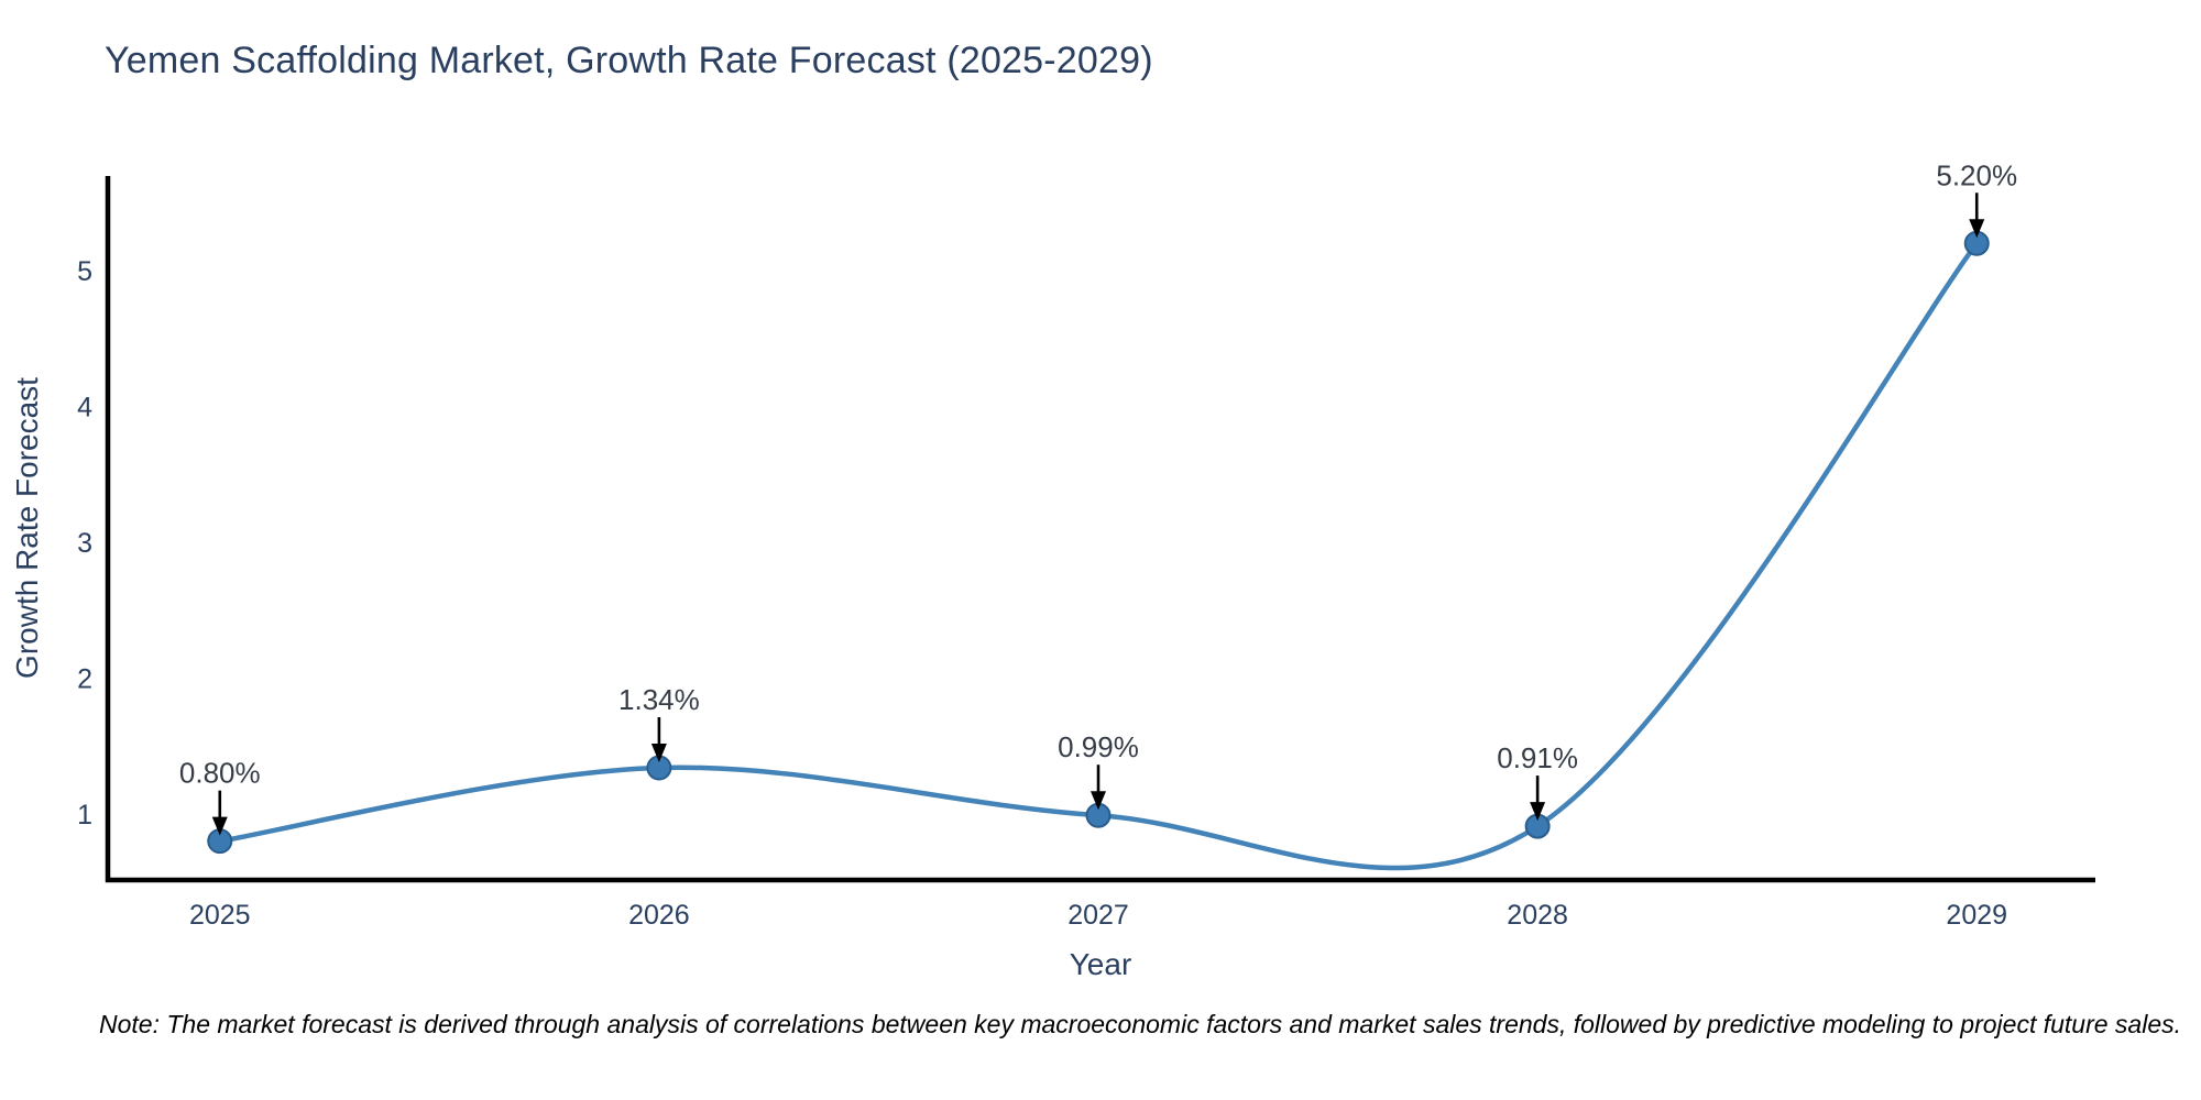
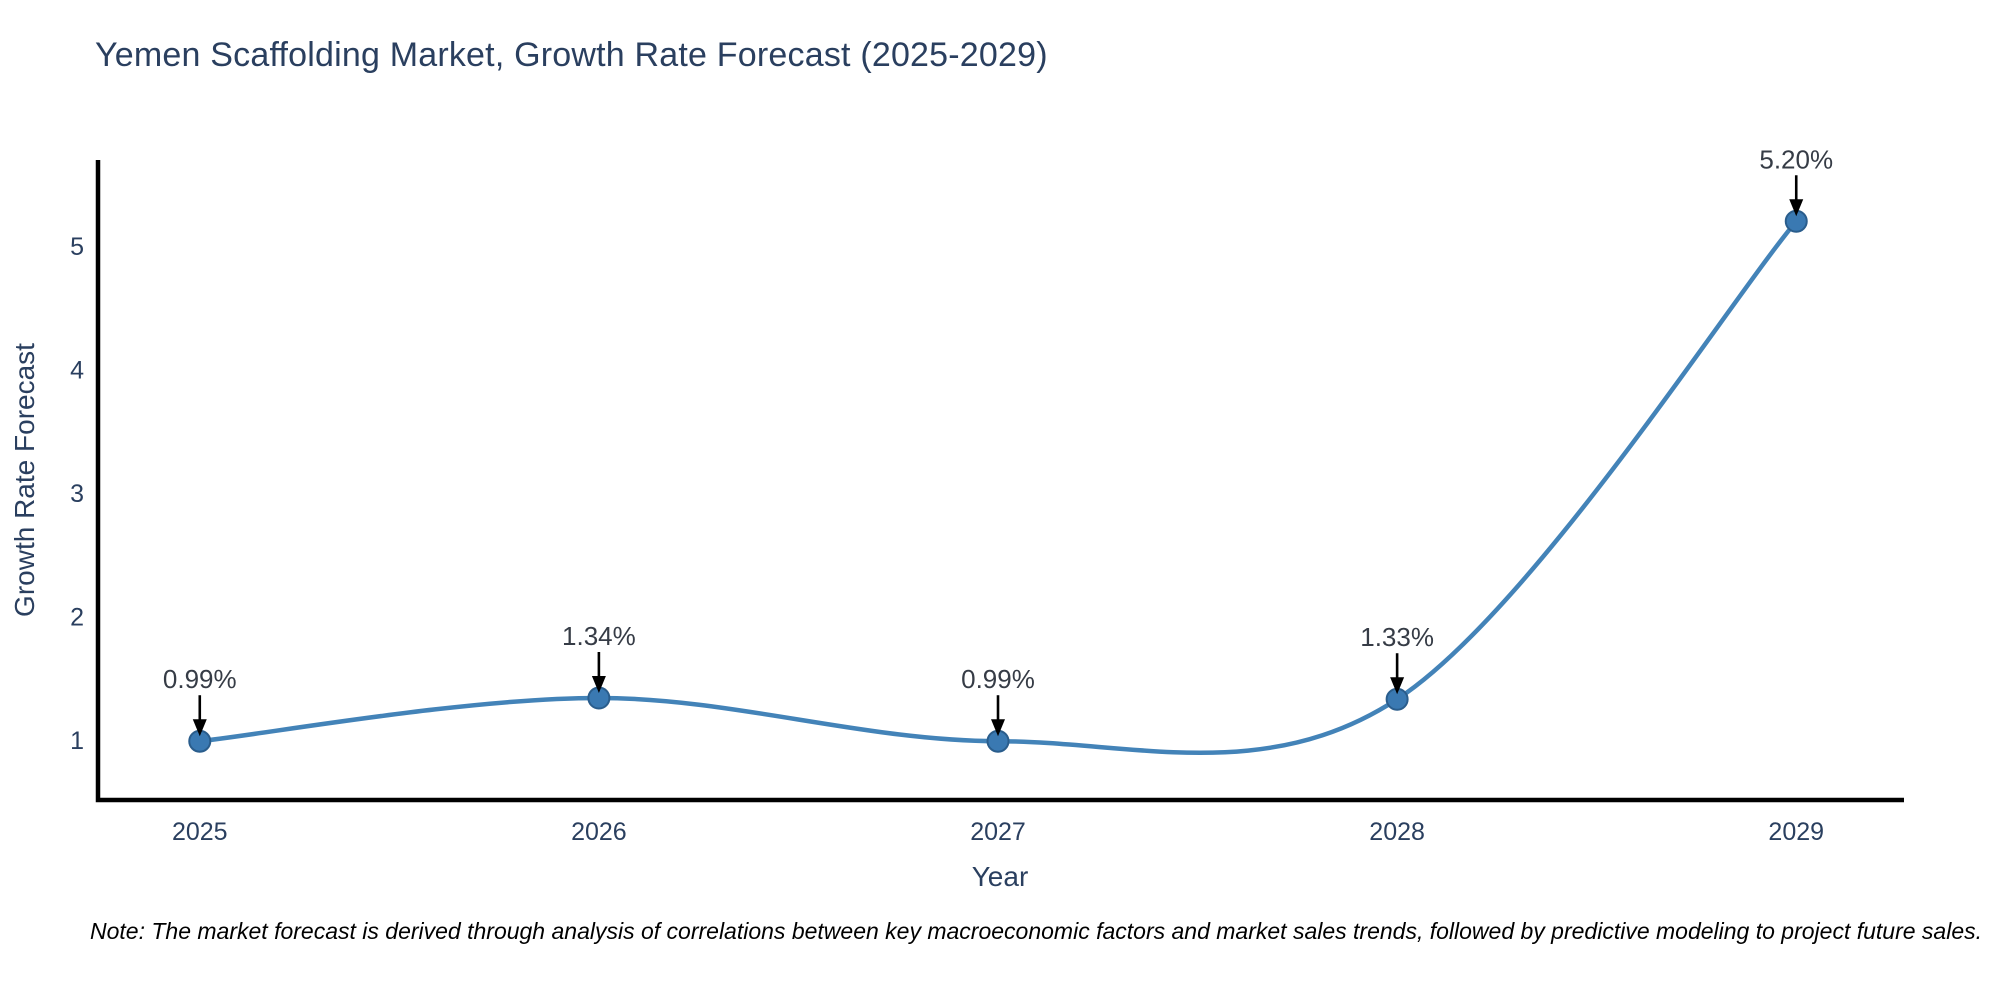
2025: 0.80% -> 0.99%
2028: 0.91% -> 1.33%
